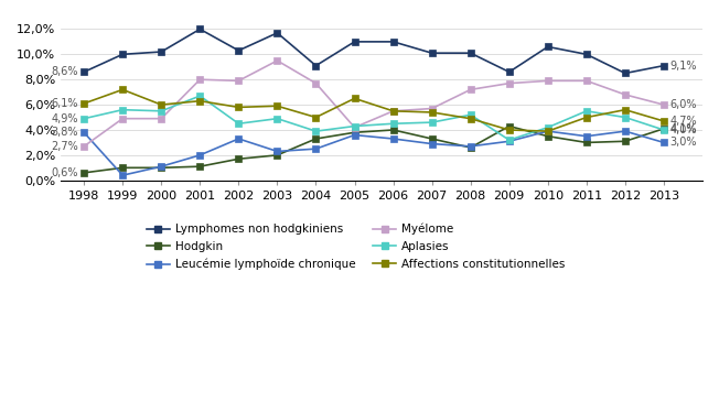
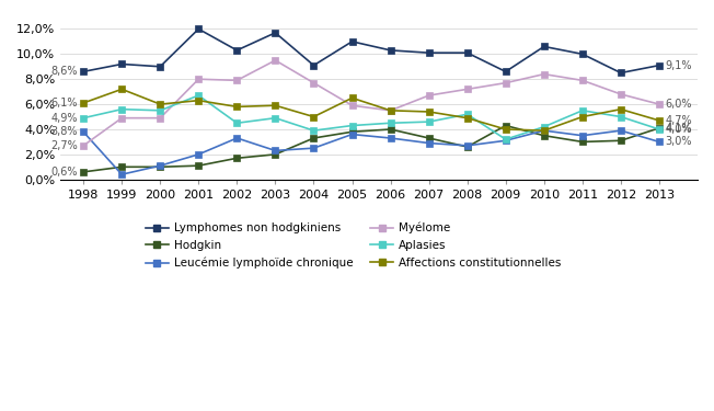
Lymphomes non hodgkiniens/1999: 10,0% -> 9,2%
Lymphomes non hodgkiniens/2000: 10,2% -> 9,0%
Myélome/2005: 4,2% -> 5,9%
Lymphomes non hodgkiniens/2006: 11,0% -> 10,3%
Myélome/2007: 5,7% -> 6,7%
Myélome/2010: 7,9% -> 8,4%
